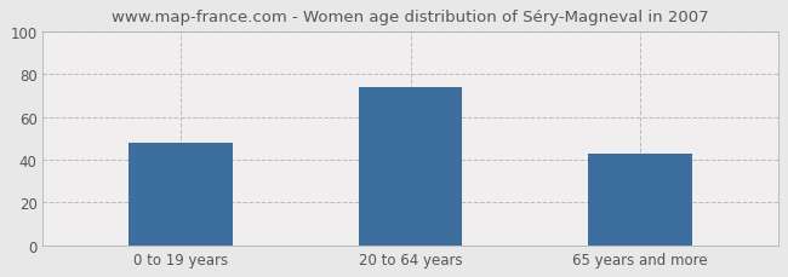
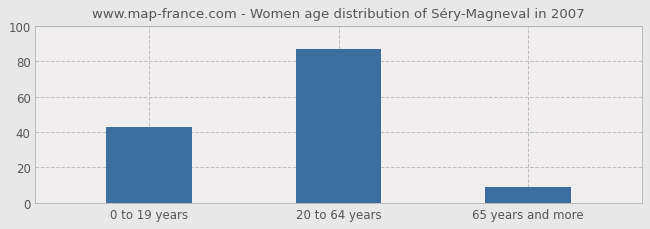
0 to 19 years: 48 -> 43
20 to 64 years: 74 -> 87
65 years and more: 43 -> 9
